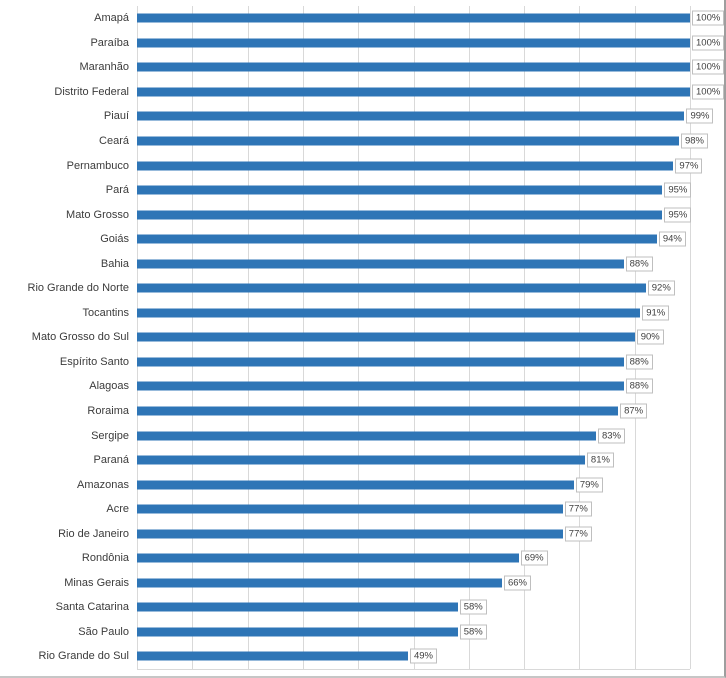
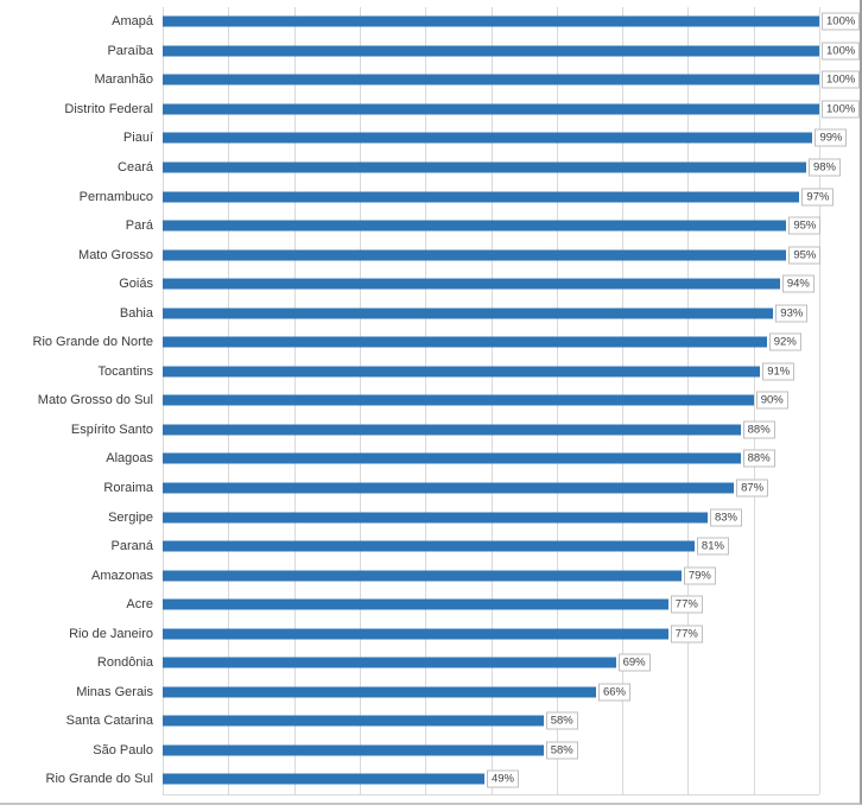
Bahia: 88% -> 93%
